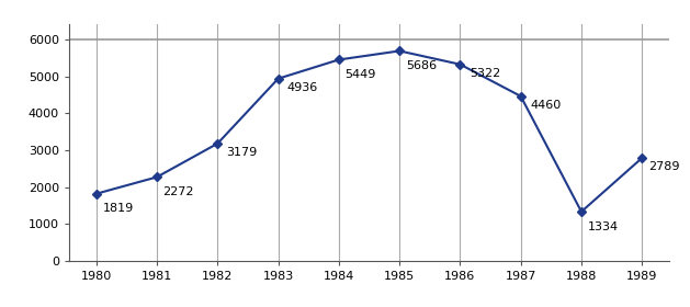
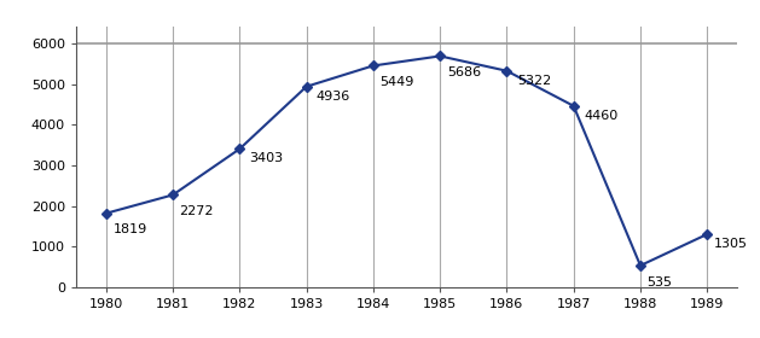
1982: 3179 -> 3403
1988: 1334 -> 535
1989: 2789 -> 1305
